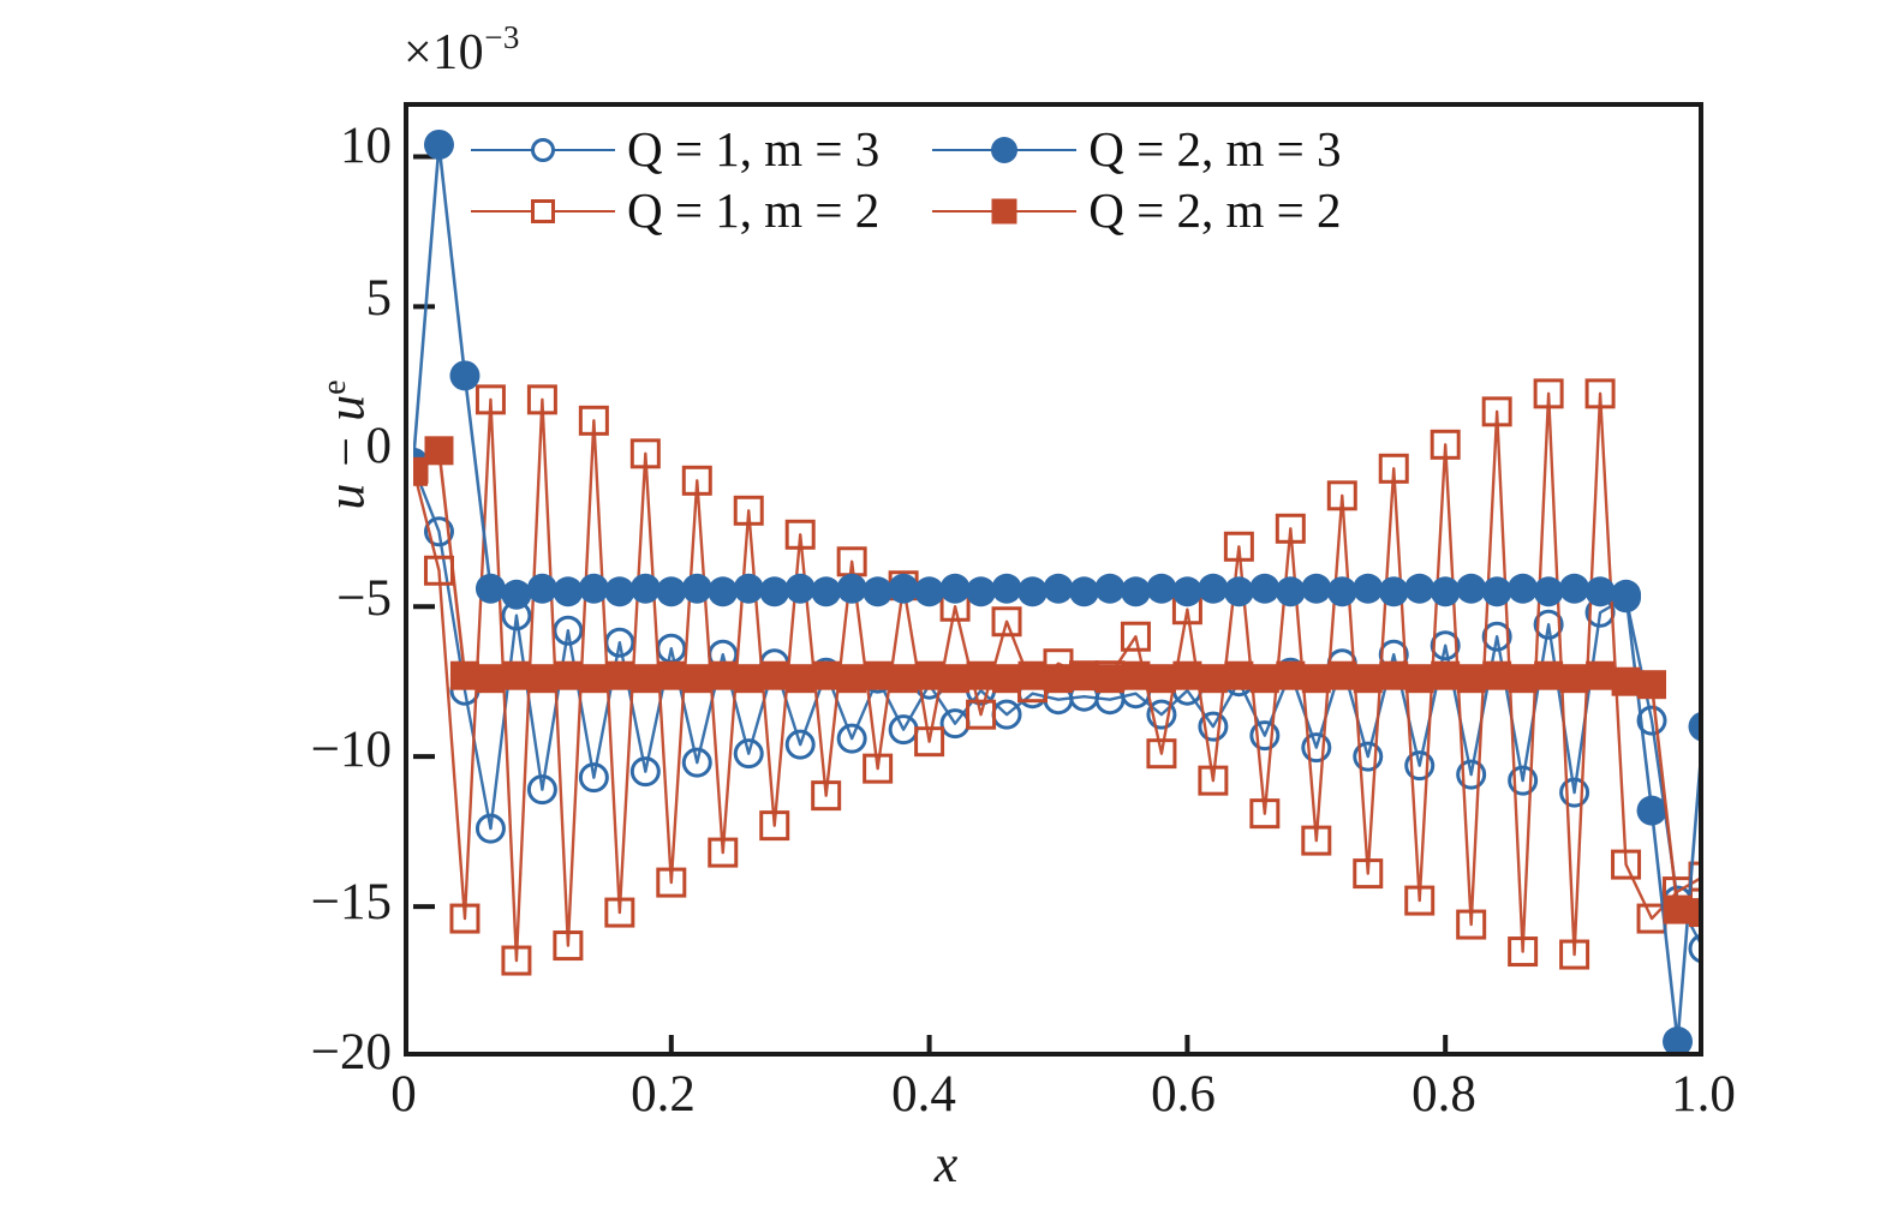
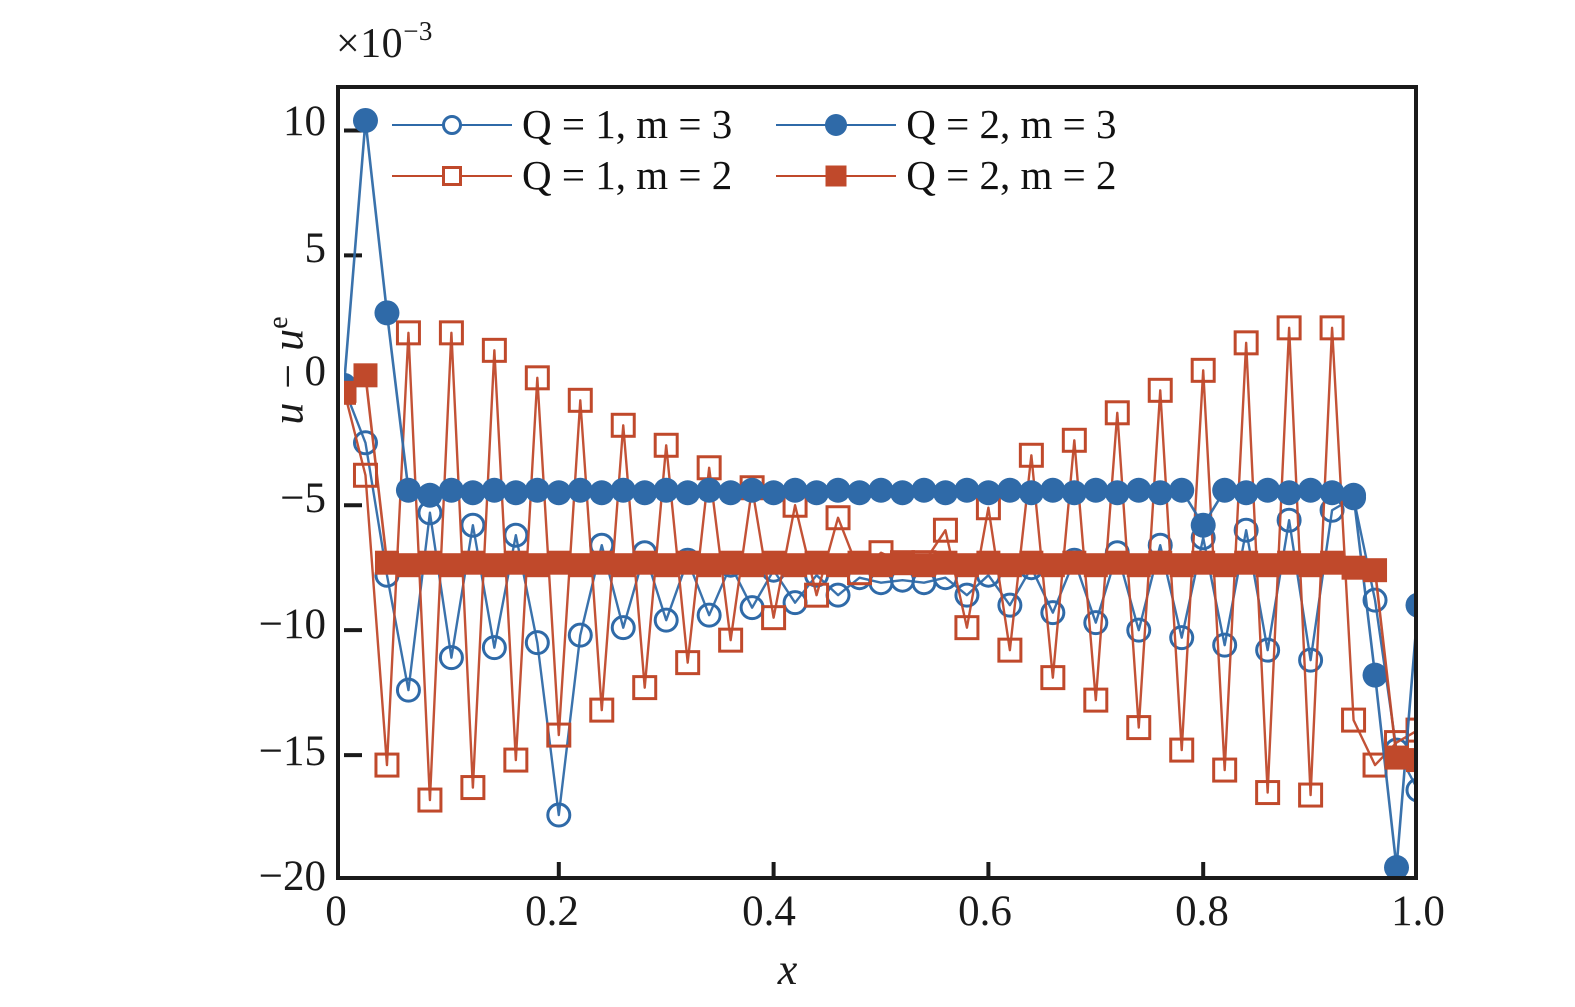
Q = 1, m = 3/0.2: -6.4 -> -17.4
Q = 2, m = 3/0.8: -4.5 -> -5.8
